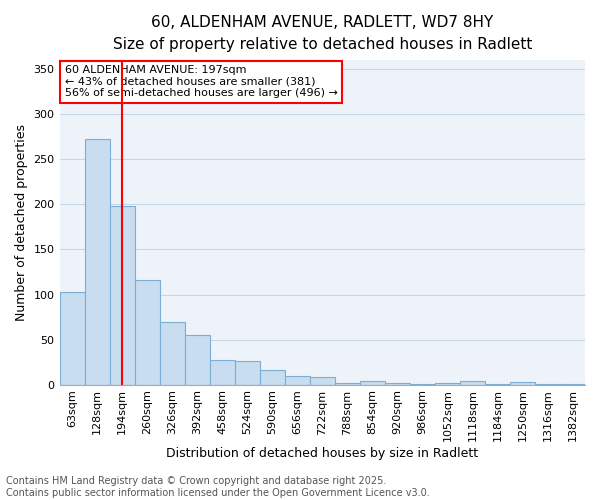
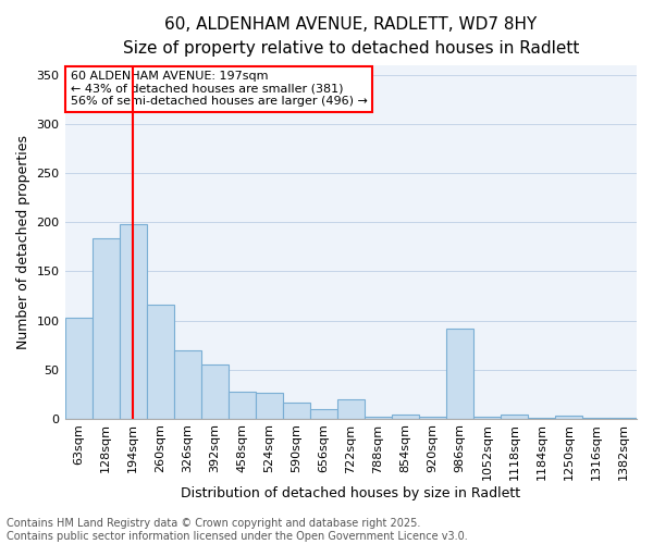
128sqm: 273 -> 184
722sqm: 8 -> 20
986sqm: 1 -> 92
